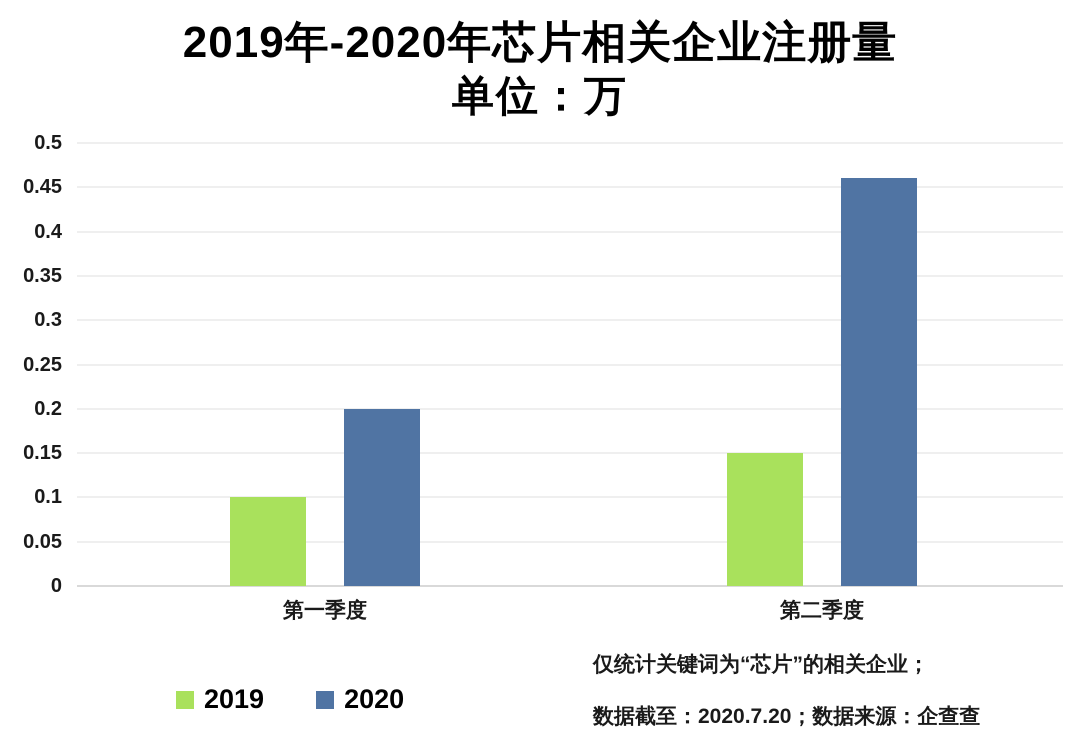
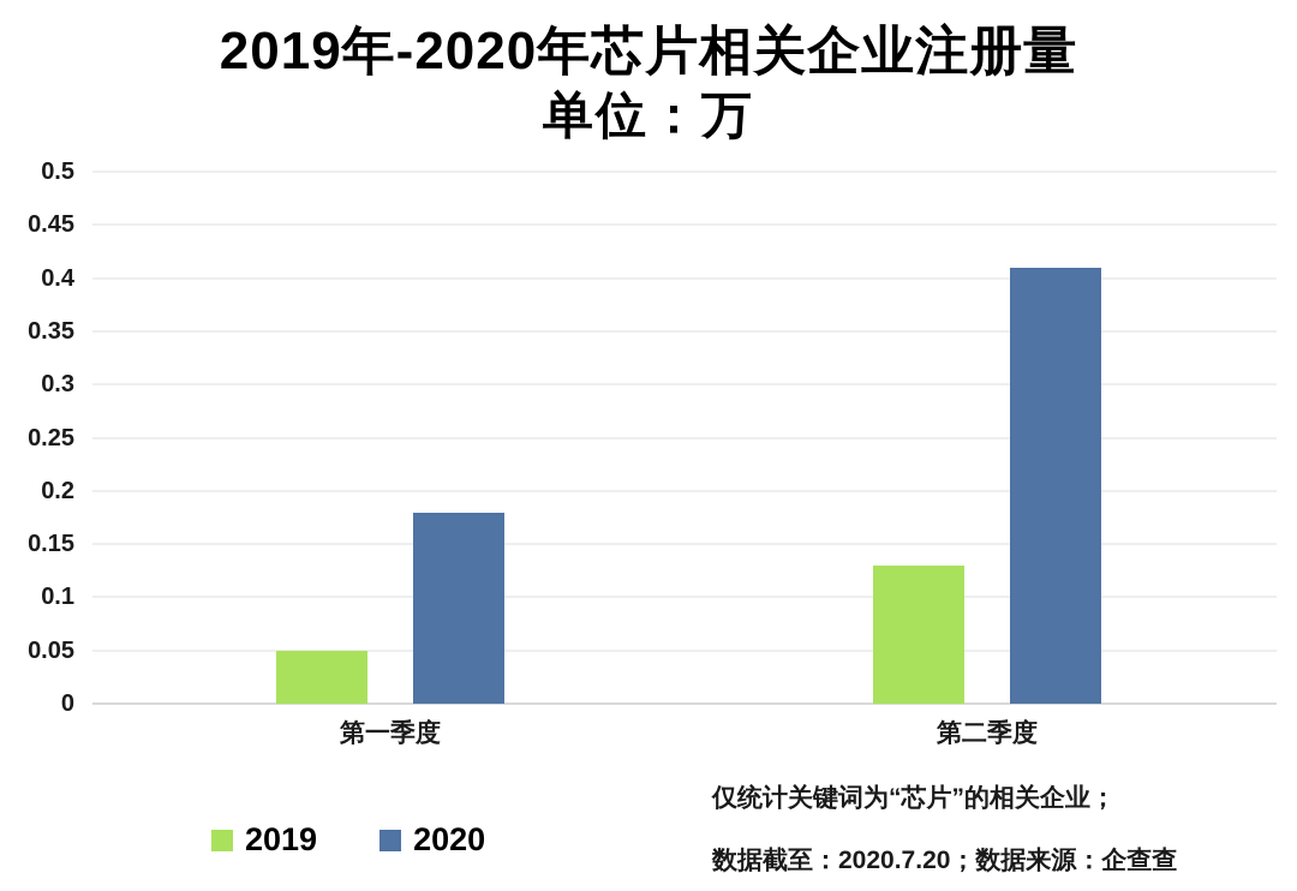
2019/第一季度: 0.10 -> 0.05
2020/第一季度: 0.20 -> 0.18
2019/第二季度: 0.15 -> 0.13
2020/第二季度: 0.46 -> 0.41
